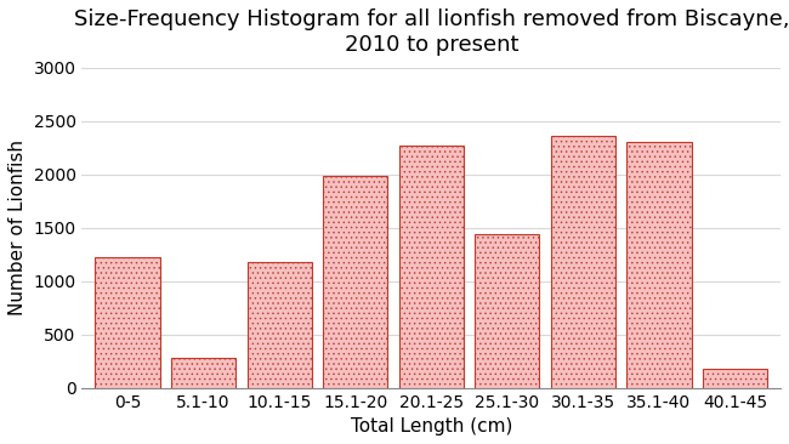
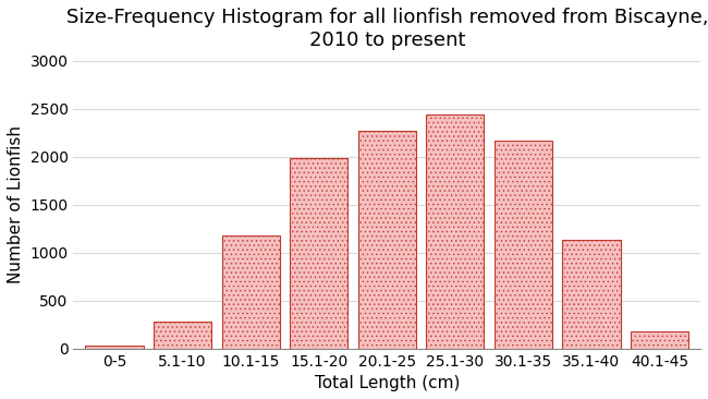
0-5: 1220 -> 30
25.1-30: 1440 -> 2440
30.1-35: 2360 -> 2160
35.1-40: 2300 -> 1140
